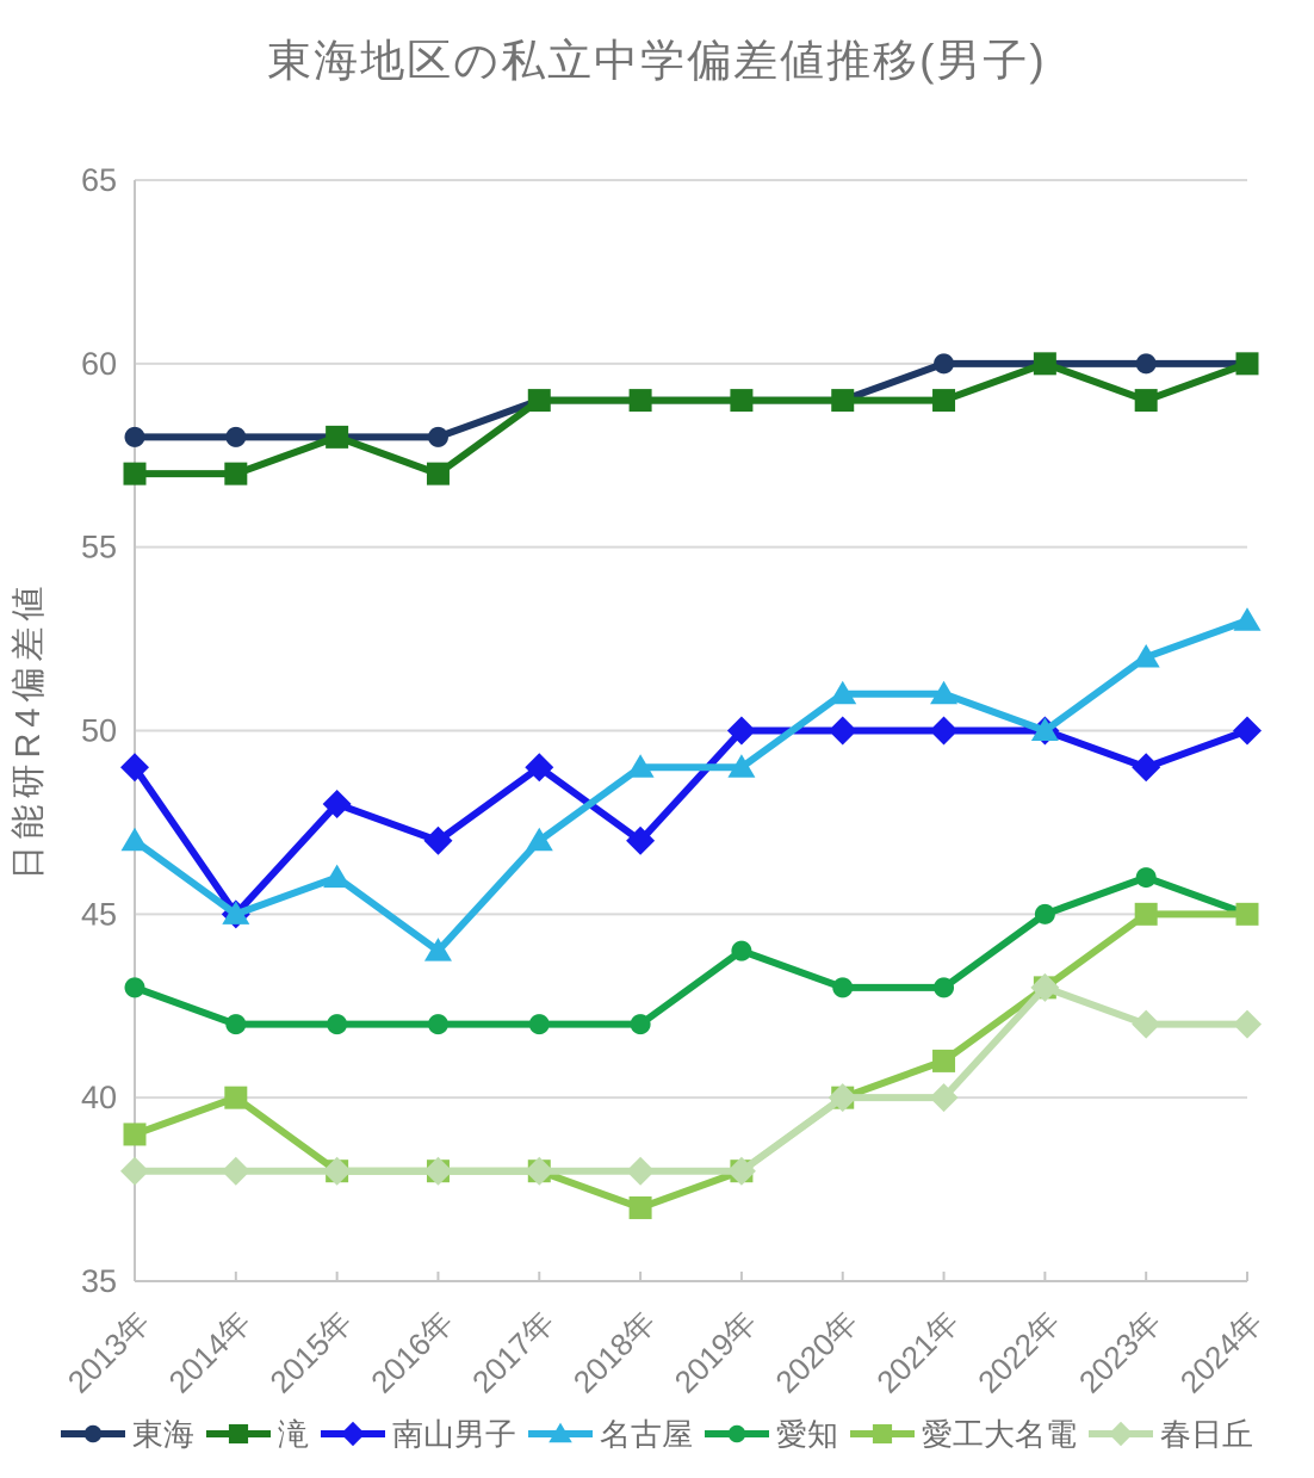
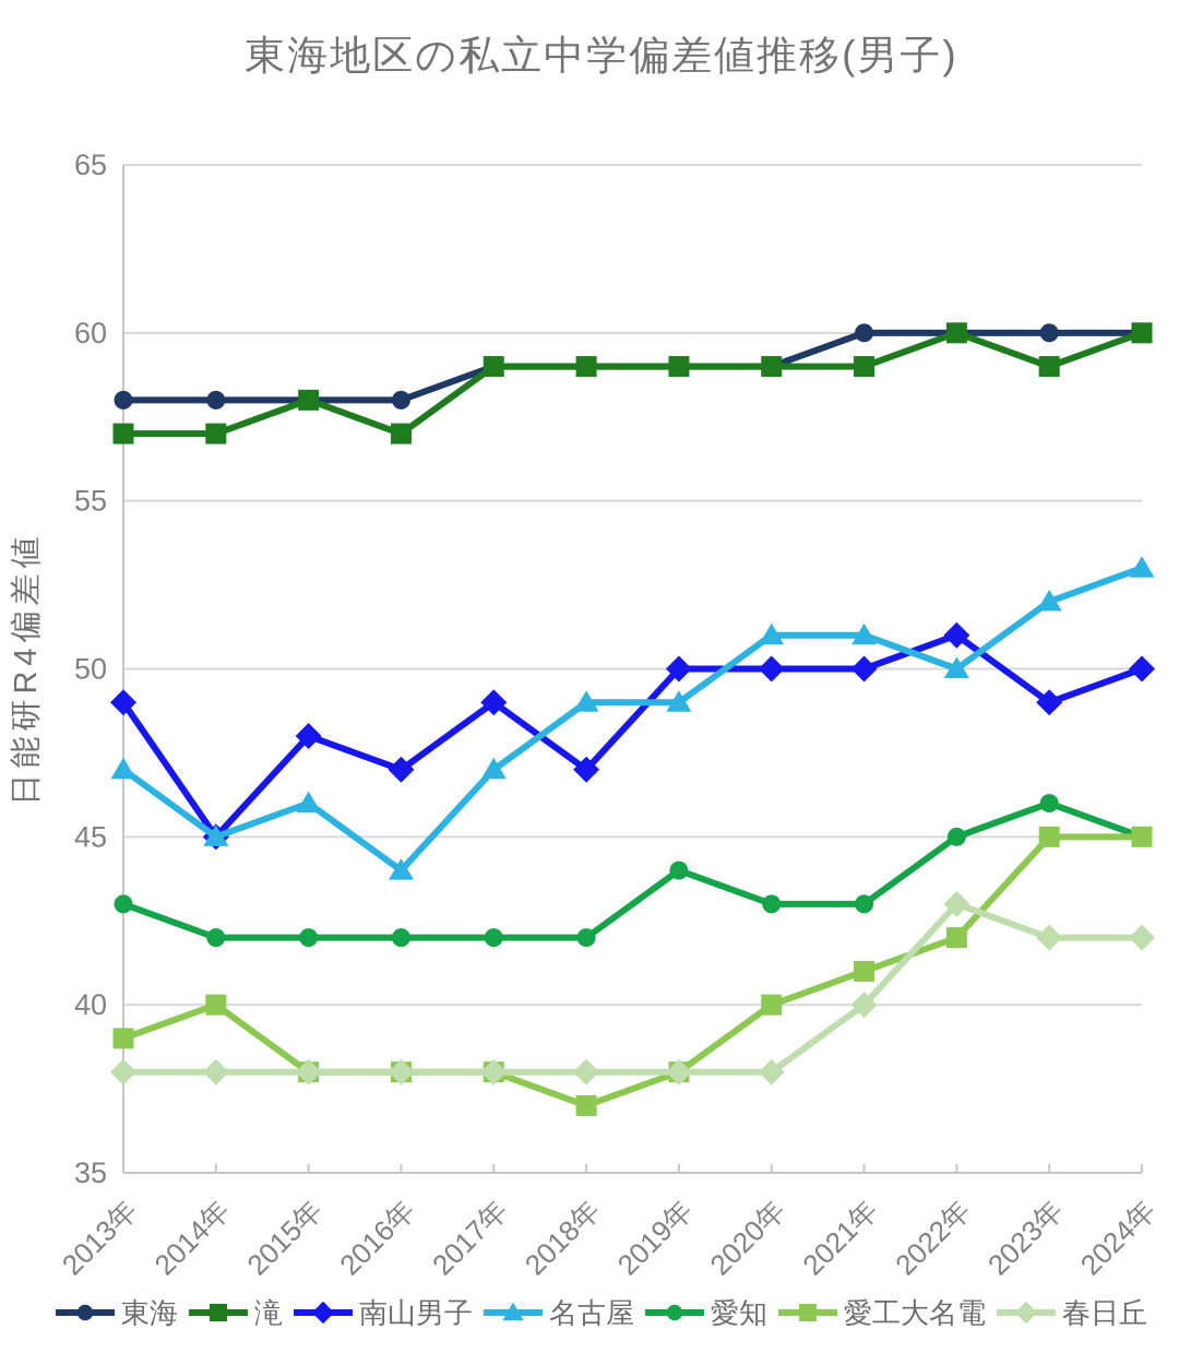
春日丘/2020年: 40 -> 38
南山男子/2022年: 50 -> 51
愛工大名電/2022年: 43 -> 42
